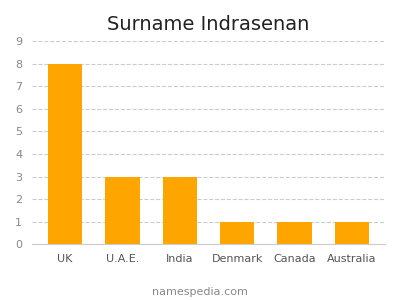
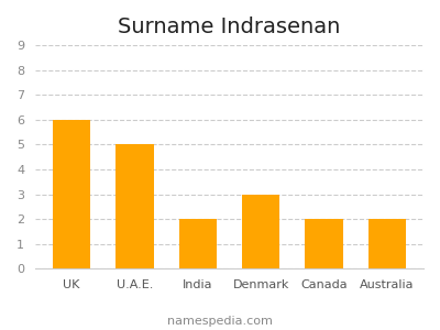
UK: 8 -> 6
U.A.E.: 3 -> 5
India: 3 -> 2
Denmark: 1 -> 3
Canada: 1 -> 2
Australia: 1 -> 2
